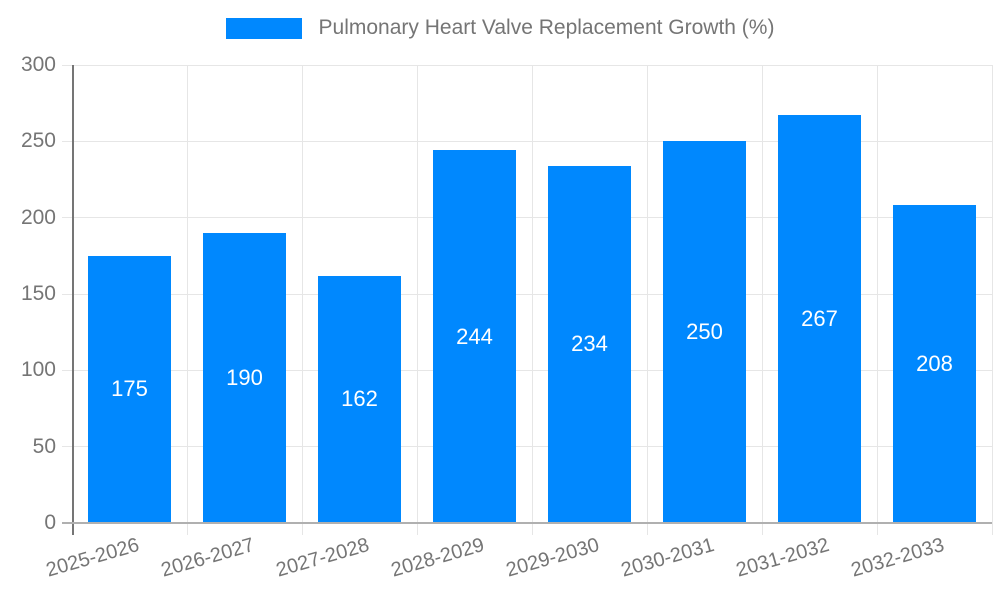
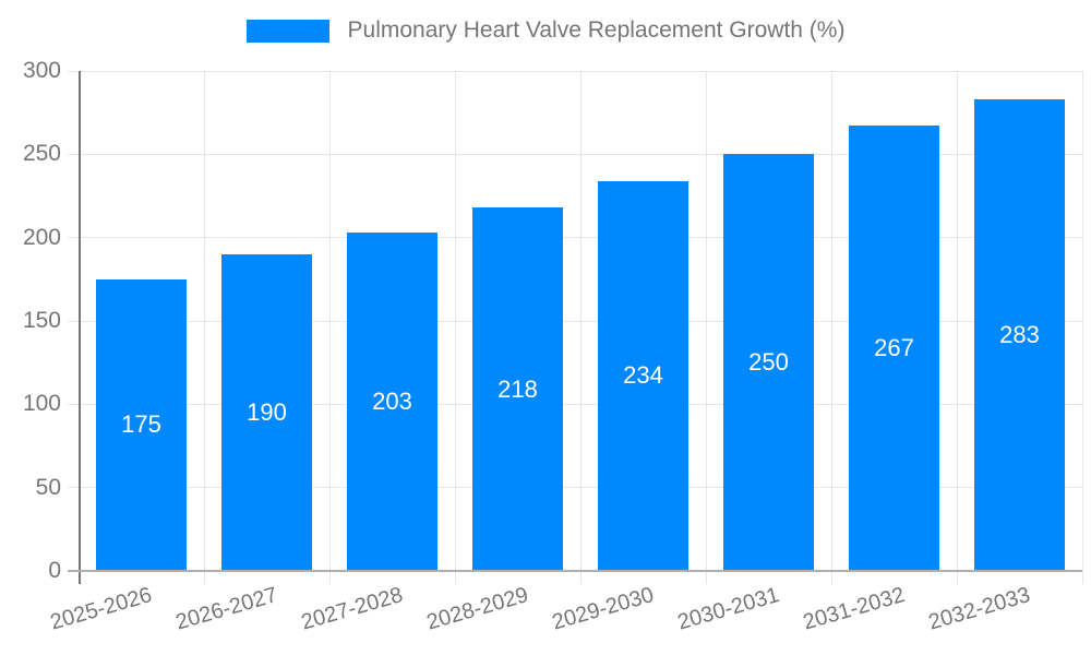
2027-2028: 162 -> 203
2028-2029: 244 -> 218
2032-2033: 208 -> 283
